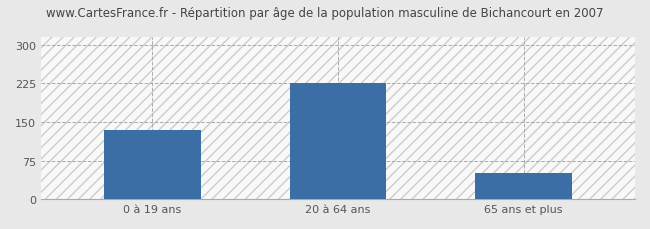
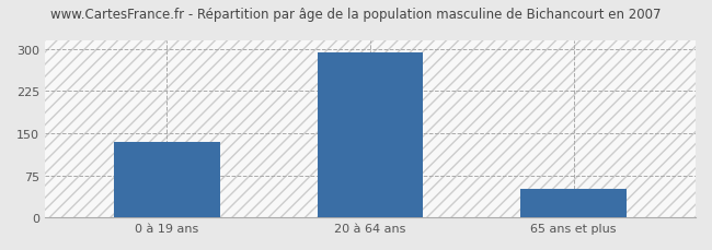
20 à 64 ans: 226 -> 293
